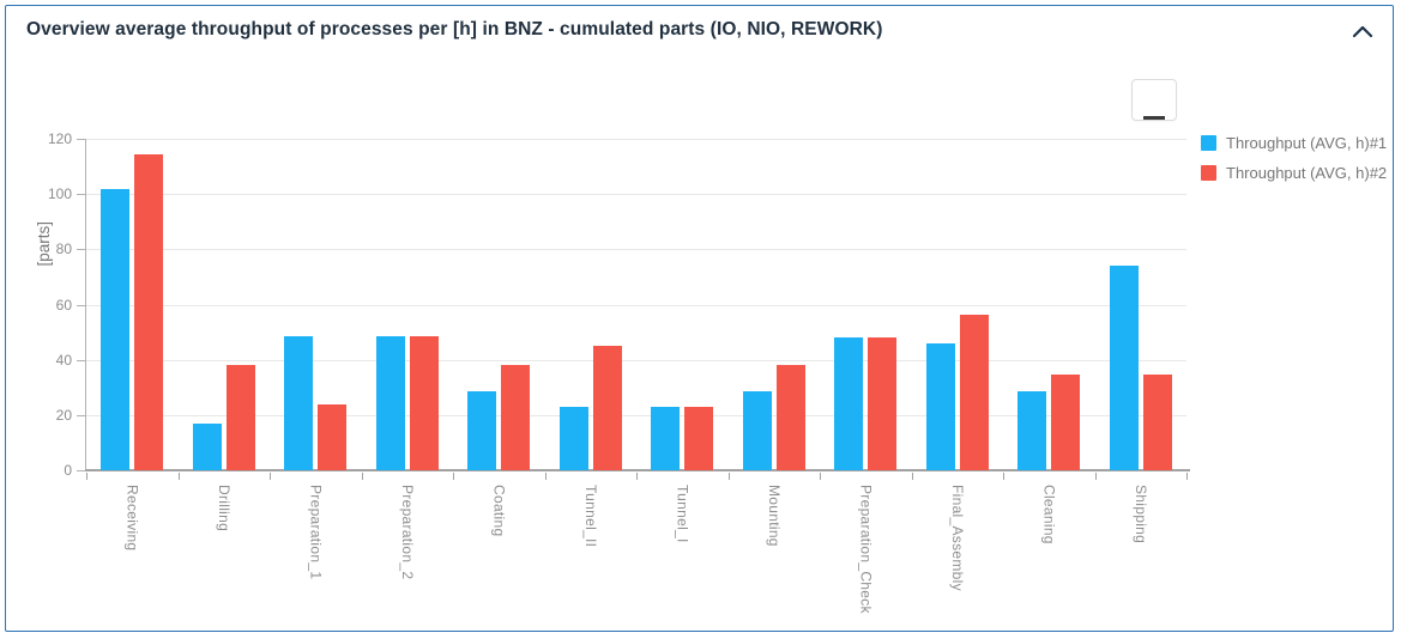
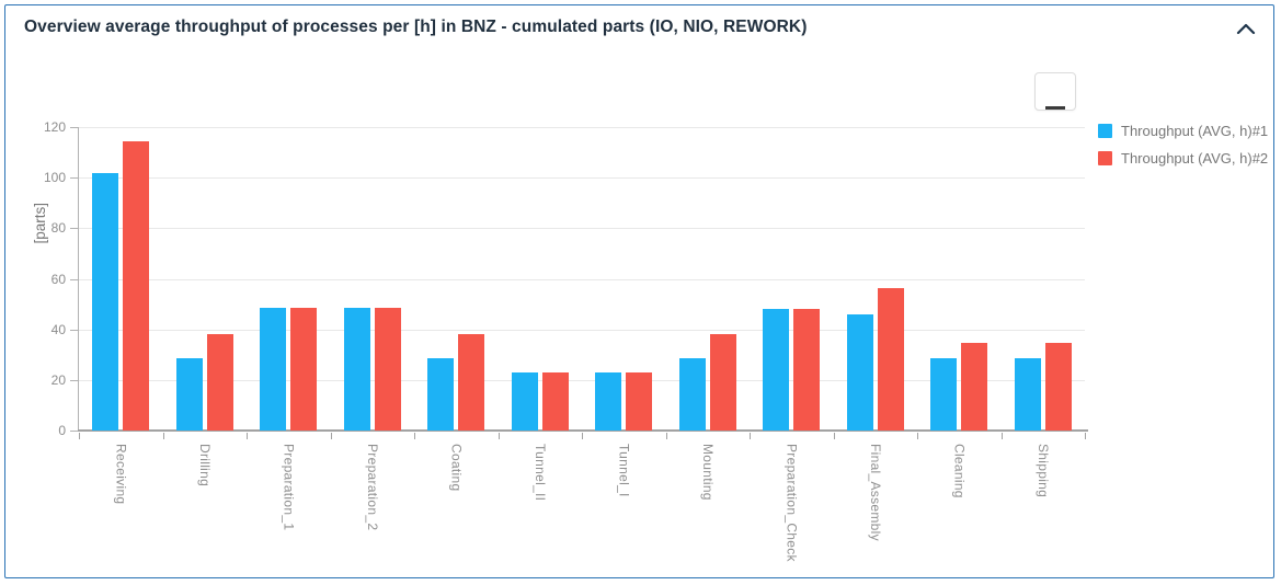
Throughput (AVG, h)#1/Drilling: 17 -> 28
Throughput (AVG, h)#2/Preparation_1: 24 -> 48
Throughput (AVG, h)#2/Tunnel_II: 45 -> 23
Throughput (AVG, h)#1/Shipping: 74 -> 28
